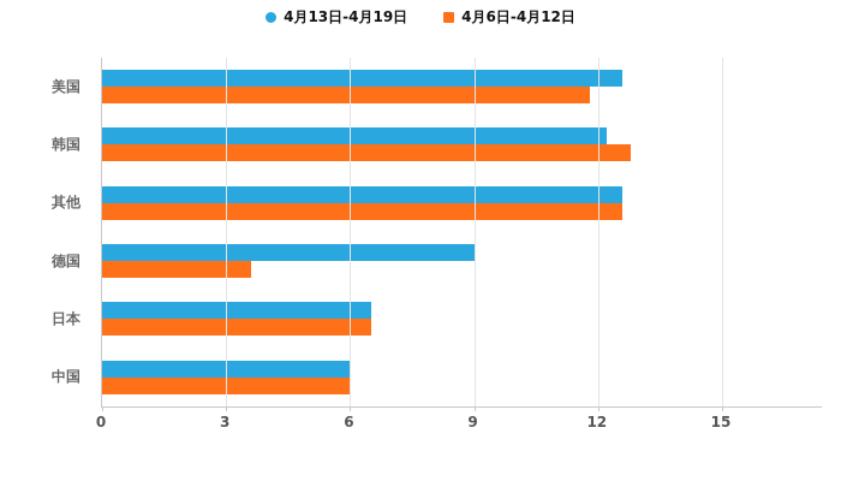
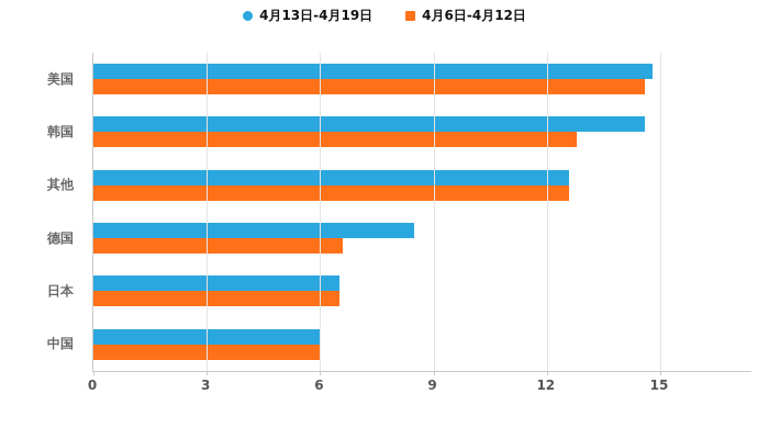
4月13日-4月19日/美国: 12.6 -> 14.8
4月6日-4月12日/美国: 11.8 -> 14.6
4月13日-4月19日/韩国: 12.2 -> 14.6
4月13日-4月19日/德国: 9.0 -> 8.5
4月6日-4月12日/德国: 3.6 -> 6.6
